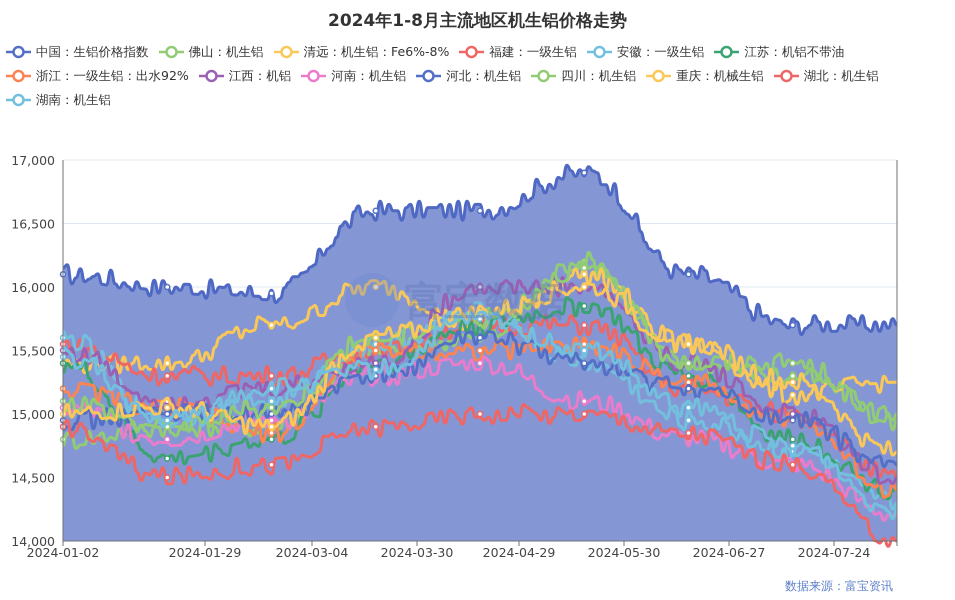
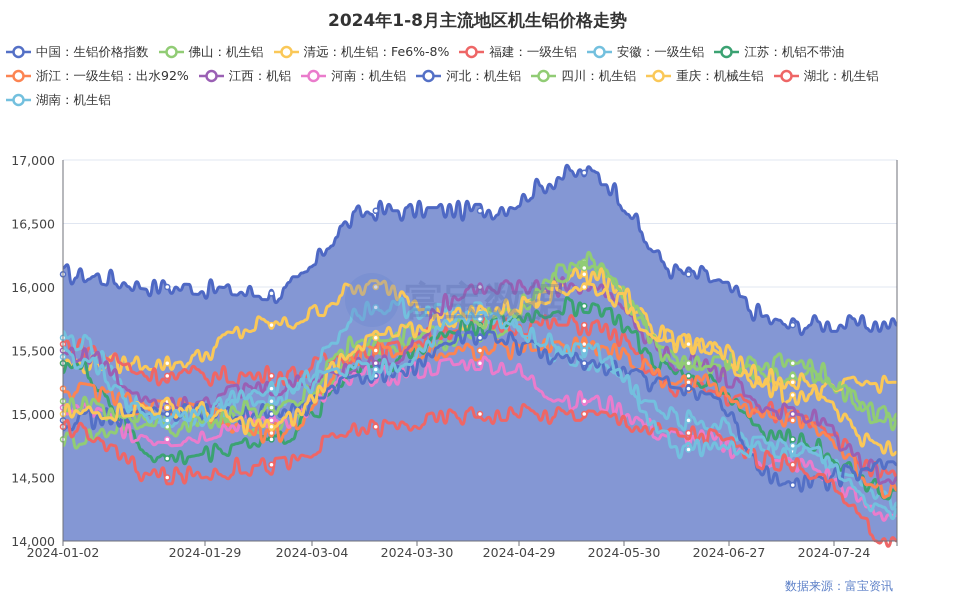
佛山：机生铝/2024-01-29: 14900 -> 15000
安徽：一级生铝/2024-03-30: 15550 -> 15840
湖南：机生铝/2024-06-27: 15050 -> 14720
河北：机生铝/2024-07-24: 14950 -> 14440
